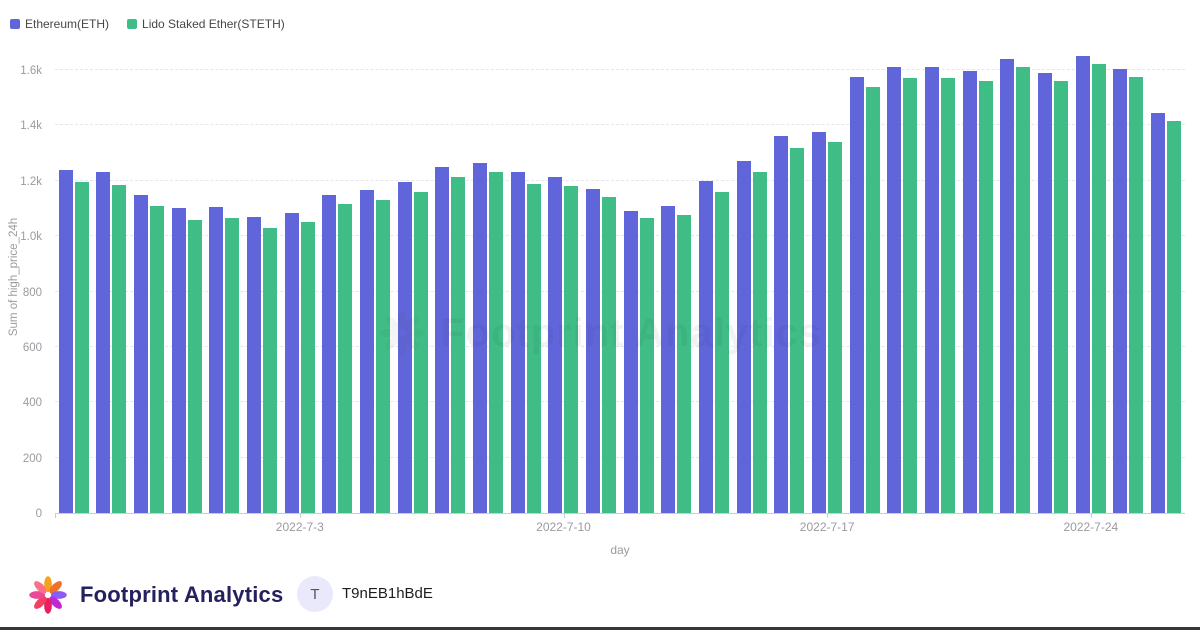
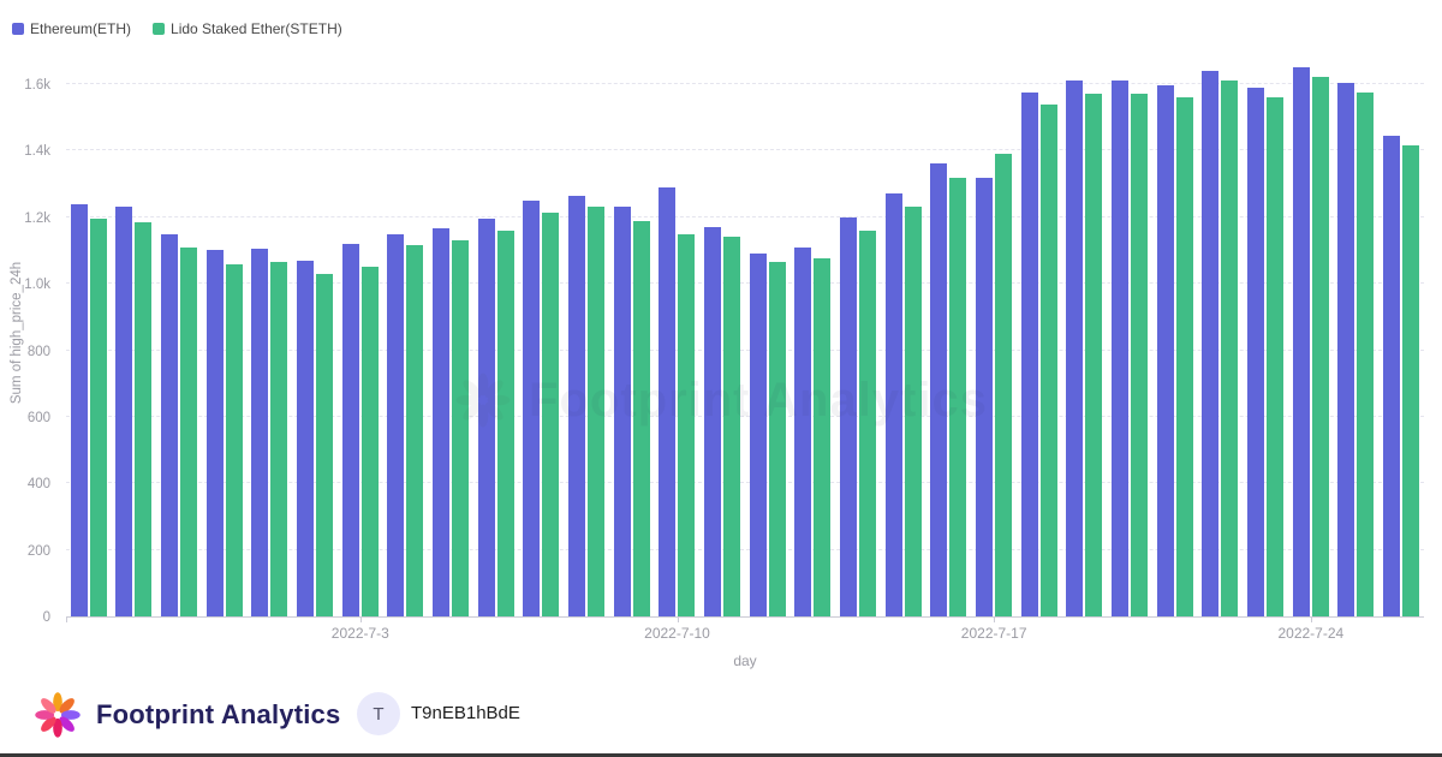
Ethereum(ETH)/2022-7-3: 1.08k -> 1.12k
Ethereum(ETH)/2022-7-10: 1.22k -> 1.29k
Lido Staked Ether(STETH)/2022-7-10: 1.18k -> 1.15k
Ethereum(ETH)/2022-7-17: 1.38k -> 1.32k
Lido Staked Ether(STETH)/2022-7-17: 1.34k -> 1.39k
